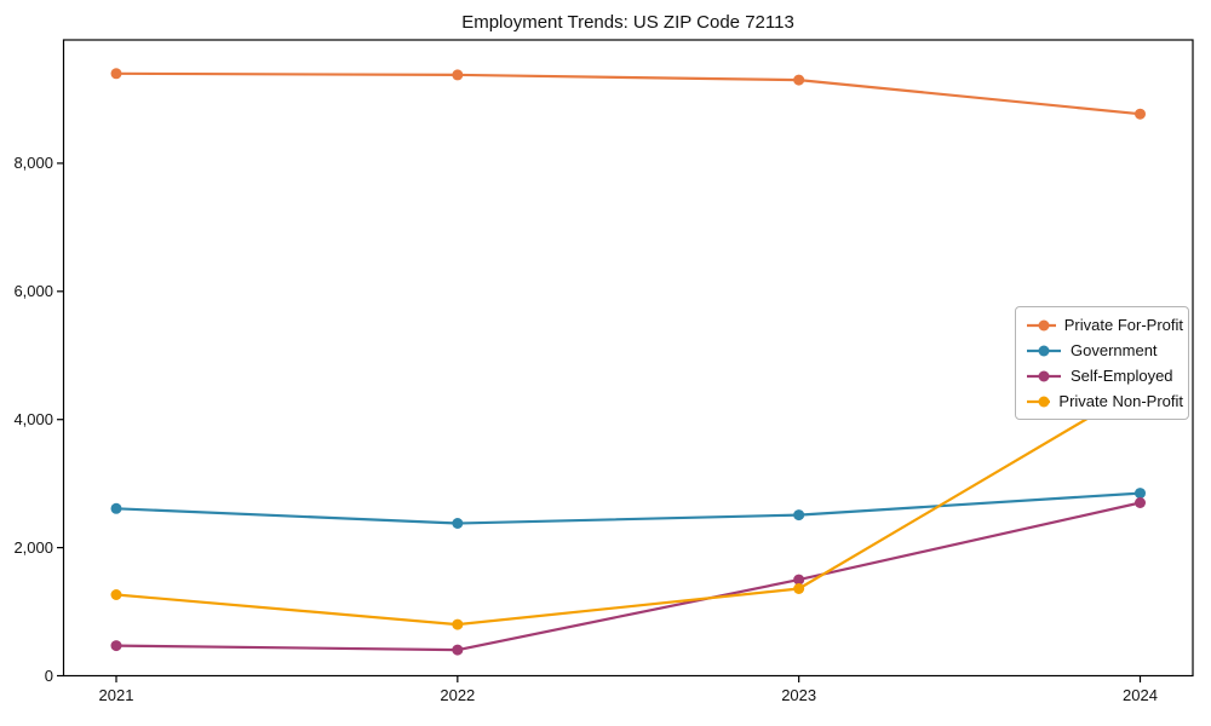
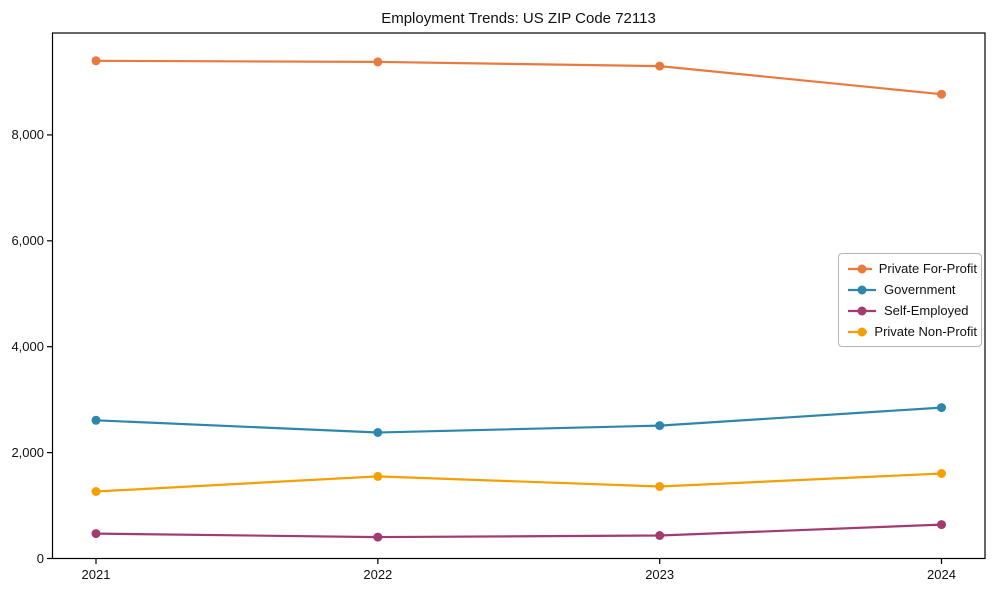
Private Non-Profit/2022: 800 -> 1600
Self-Employed/2023: 1500 -> 400
Self-Employed/2024: 2700 -> 600
Private Non-Profit/2024: 4500 -> 1600
